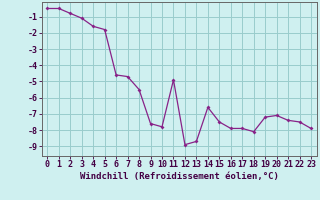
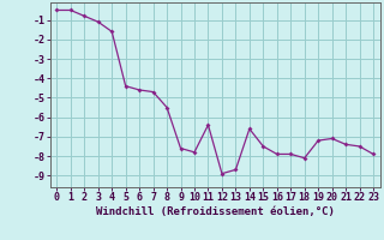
5: -1.8 -> -4.4
11: -4.9 -> -6.4
